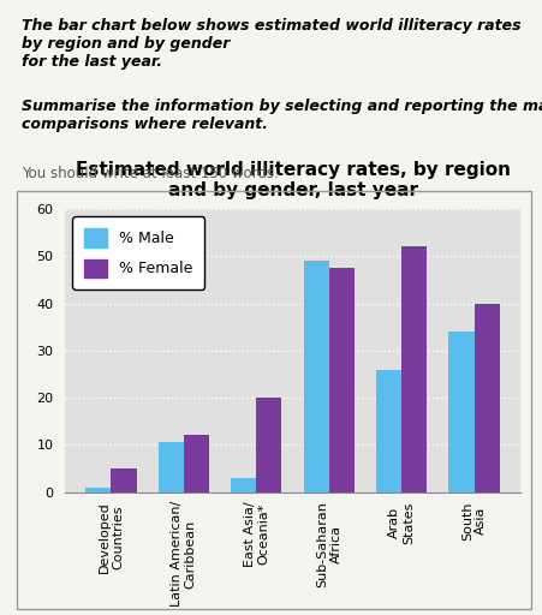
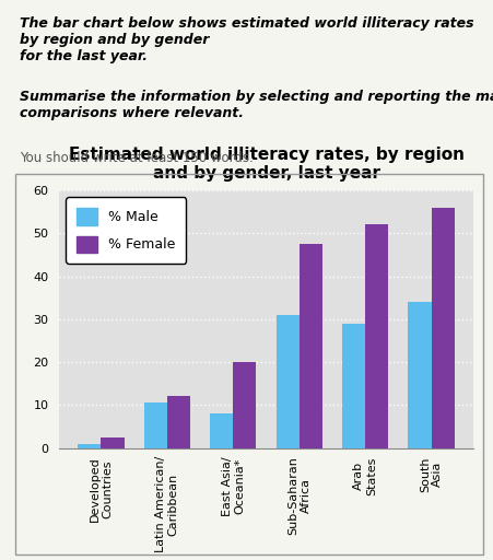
% Female/Developed Countries: 5.0 -> 2.5
% Male/East Asia/ Oceania*: 3.0 -> 8.0
% Male/Sub-Saharan Africa: 49.0 -> 31.0
% Male/Arab States: 26.0 -> 29.0
% Female/South Asia: 40.0 -> 56.0
